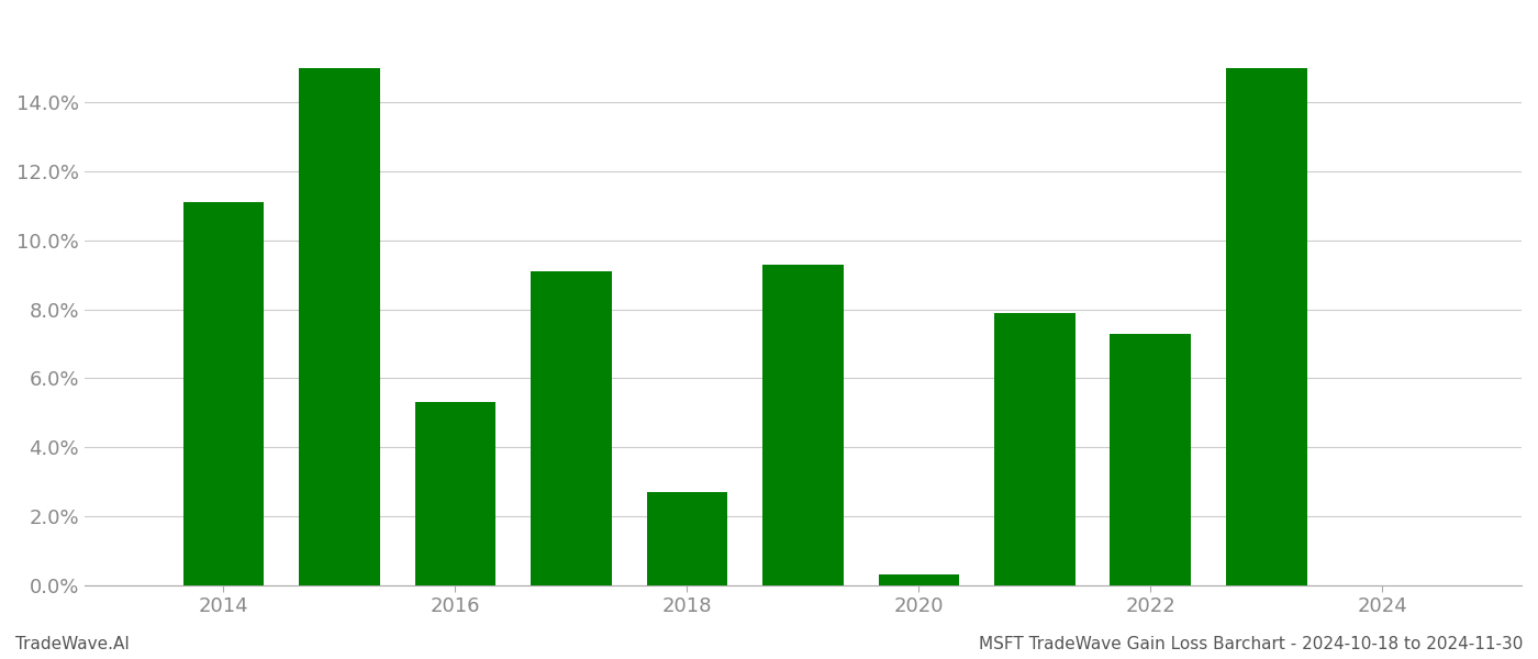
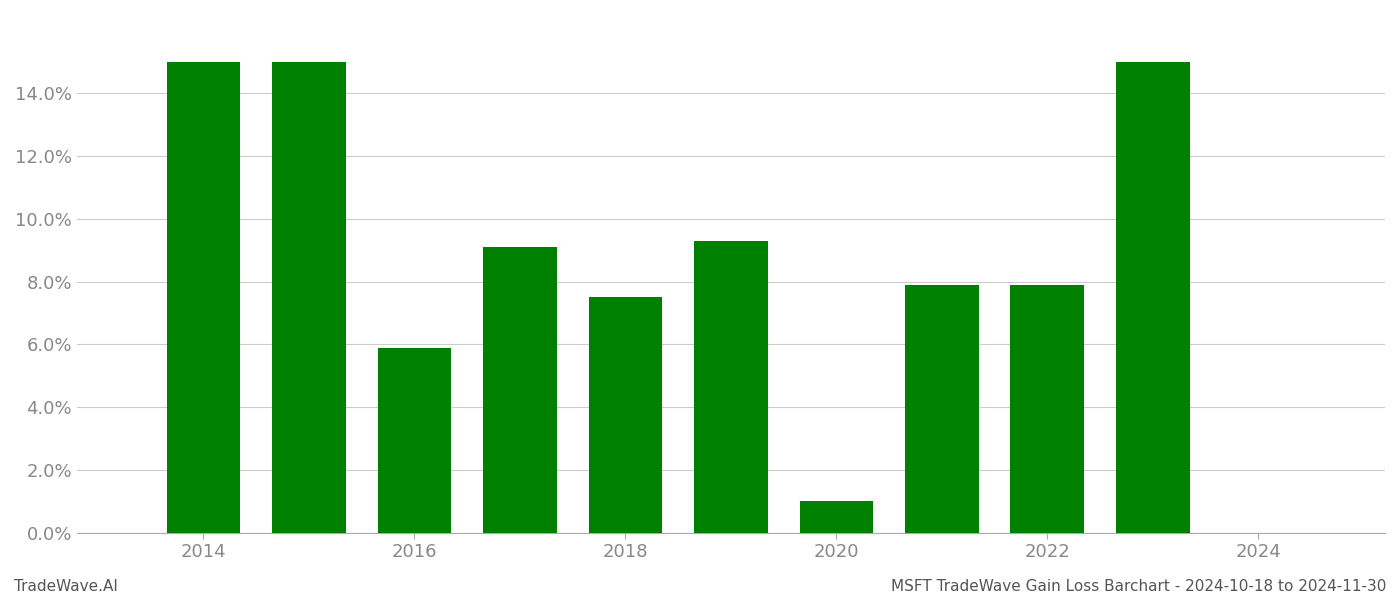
2014: 11.1% -> 15.0%
2016: 5.3% -> 5.9%
2018: 2.7% -> 7.5%
2020: 0.3% -> 1.0%
2022: 7.3% -> 7.9%
